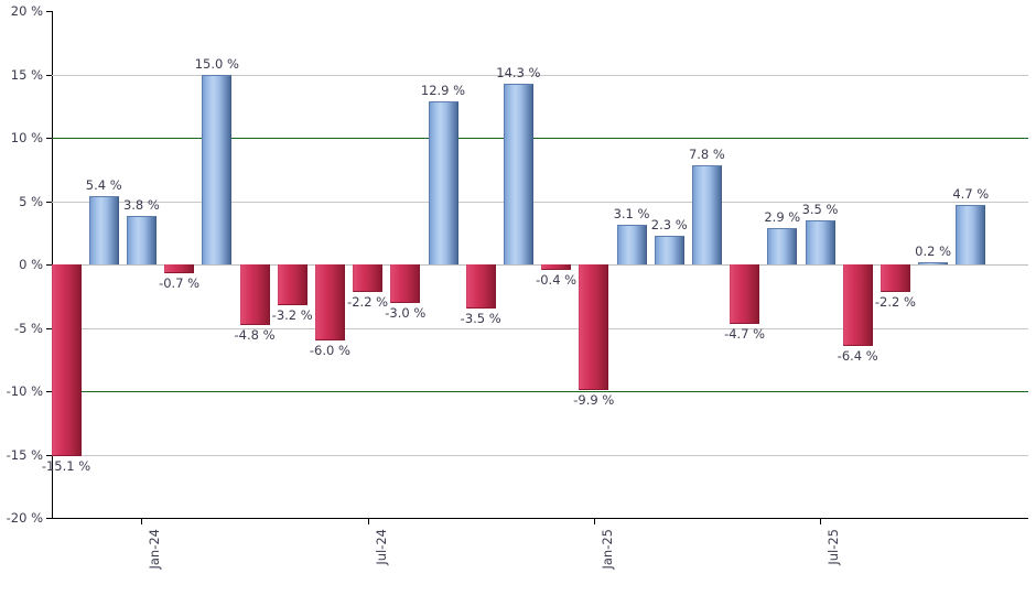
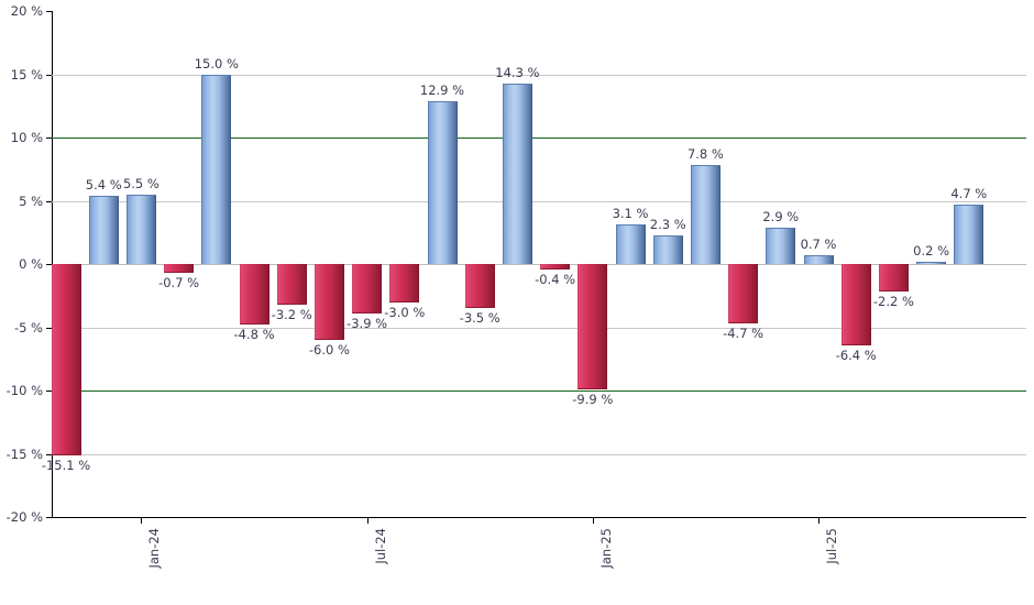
Jan-24: 3.8 -> 5.5
Jul-24: -2.2 -> -3.9
Jul-25: 3.5 -> 0.7
